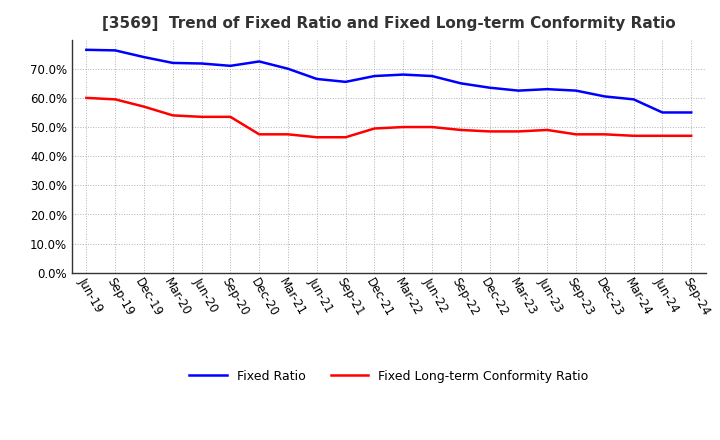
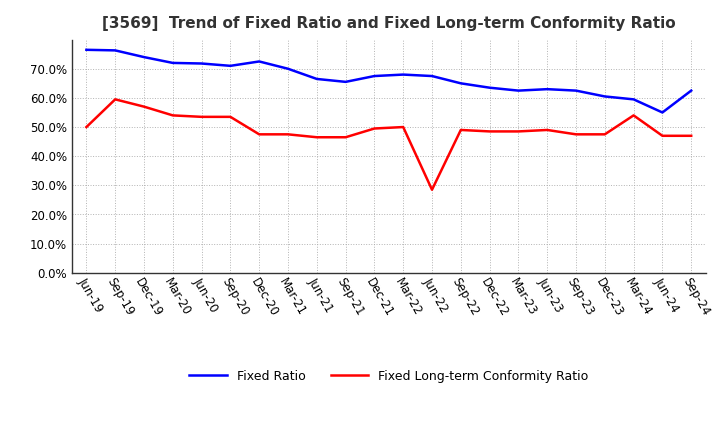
Fixed Long-term Conformity Ratio/Jun-19: 60.0% -> 50.0%
Fixed Long-term Conformity Ratio/Jun-22: 50.0% -> 28.5%
Fixed Long-term Conformity Ratio/Mar-24: 47.0% -> 54.0%
Fixed Ratio/Sep-24: 55.0% -> 62.5%
